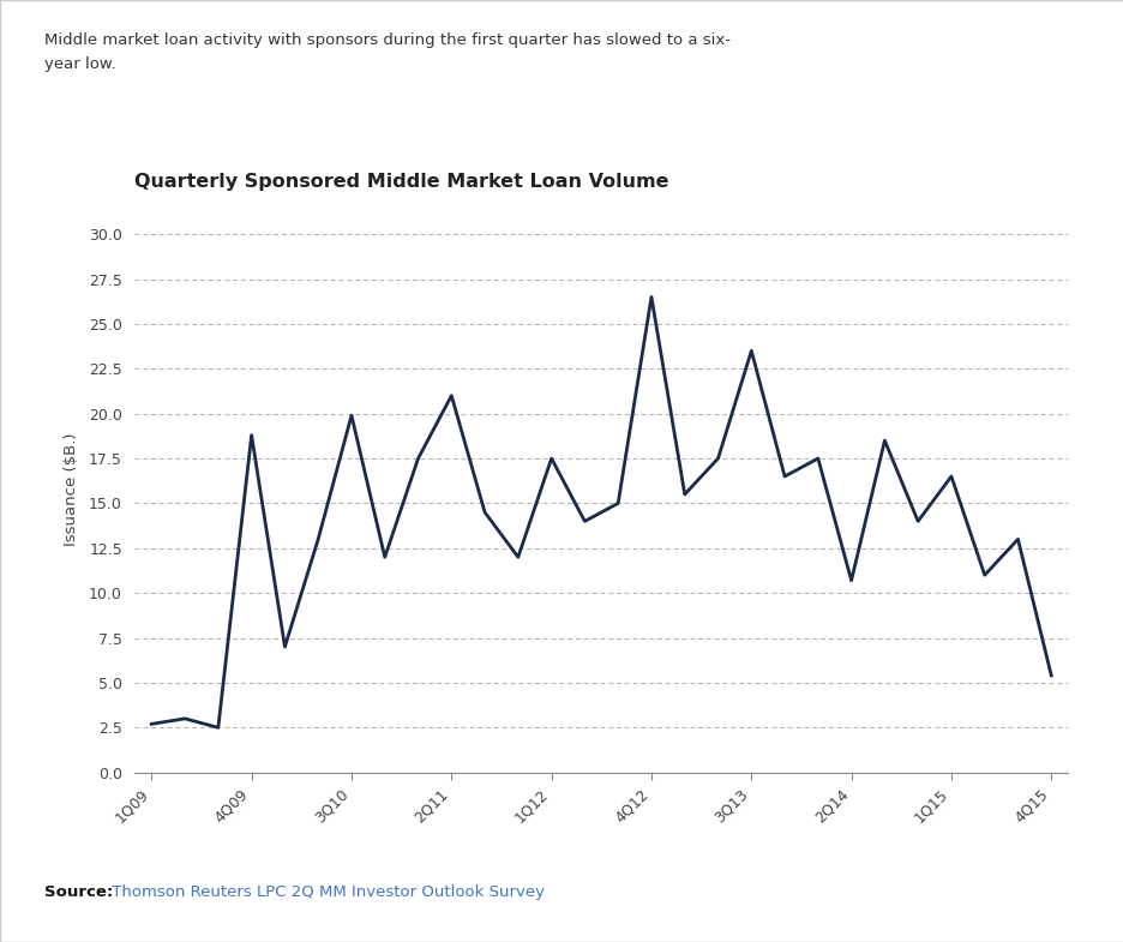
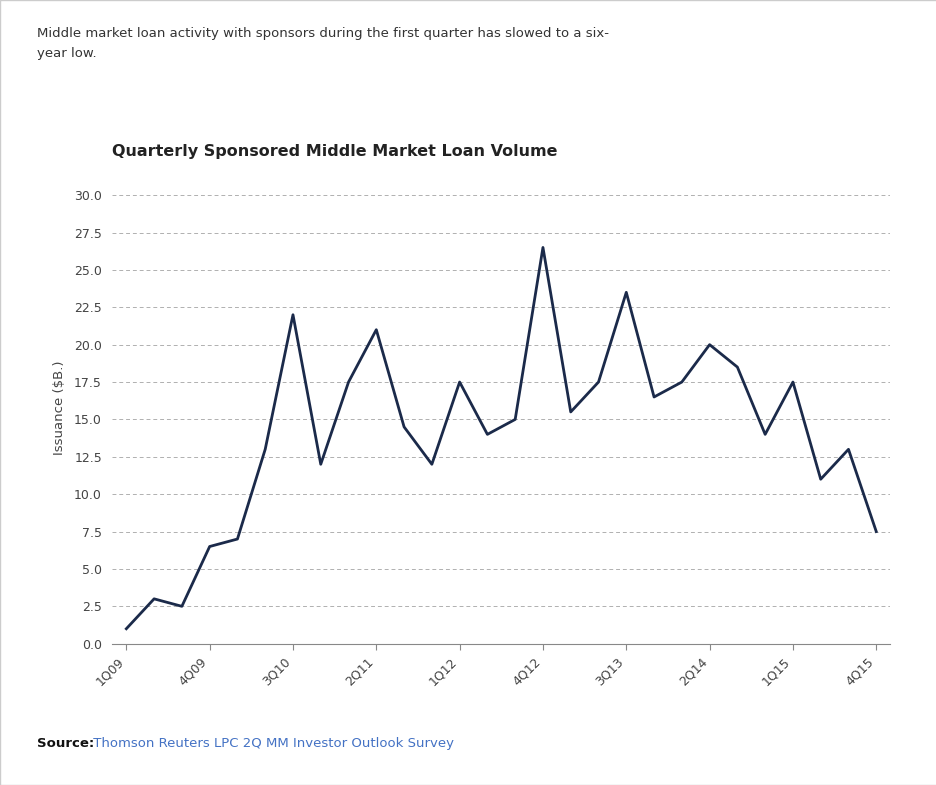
1Q09: 2.7 -> 1.0
4Q09: 18.8 -> 6.5
3Q10: 19.9 -> 22.0
2Q14: 10.7 -> 20.0
1Q15: 16.5 -> 17.5
4Q15: 5.4 -> 7.5
